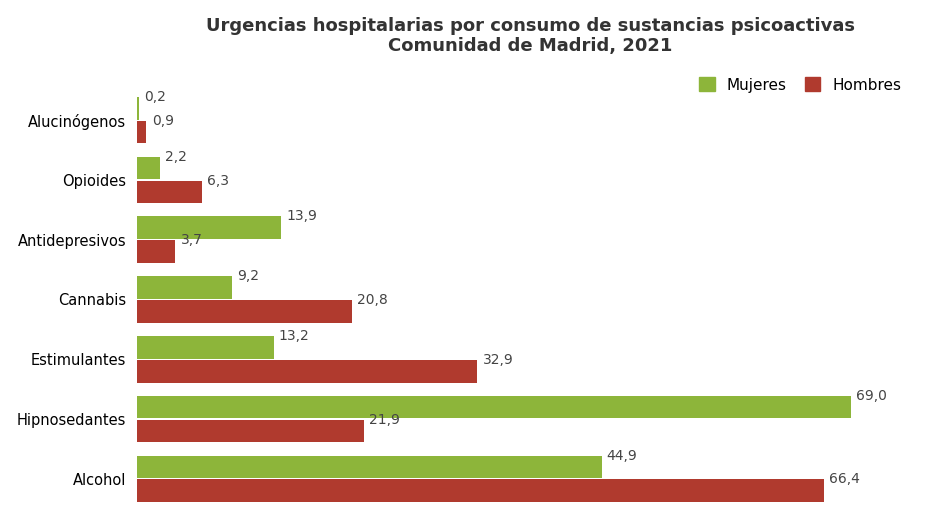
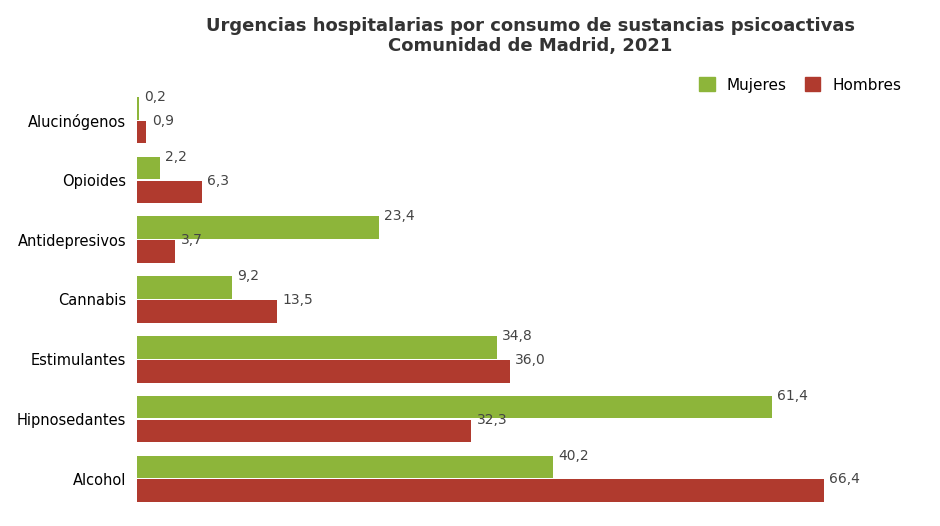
Mujeres/Antidepresivos: 13,9 -> 23,4
Hombres/Cannabis: 20,8 -> 13,5
Mujeres/Estimulantes: 13,2 -> 34,8
Hombres/Estimulantes: 32,9 -> 36,0
Mujeres/Hipnosedantes: 69,0 -> 61,4
Hombres/Hipnosedantes: 21,9 -> 32,3
Mujeres/Alcohol: 44,9 -> 40,2
